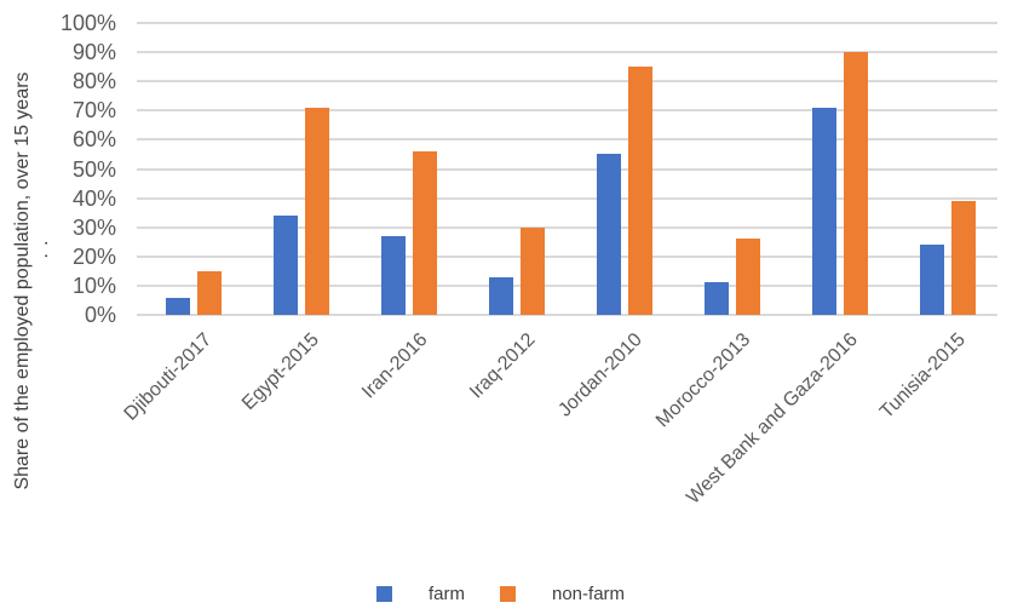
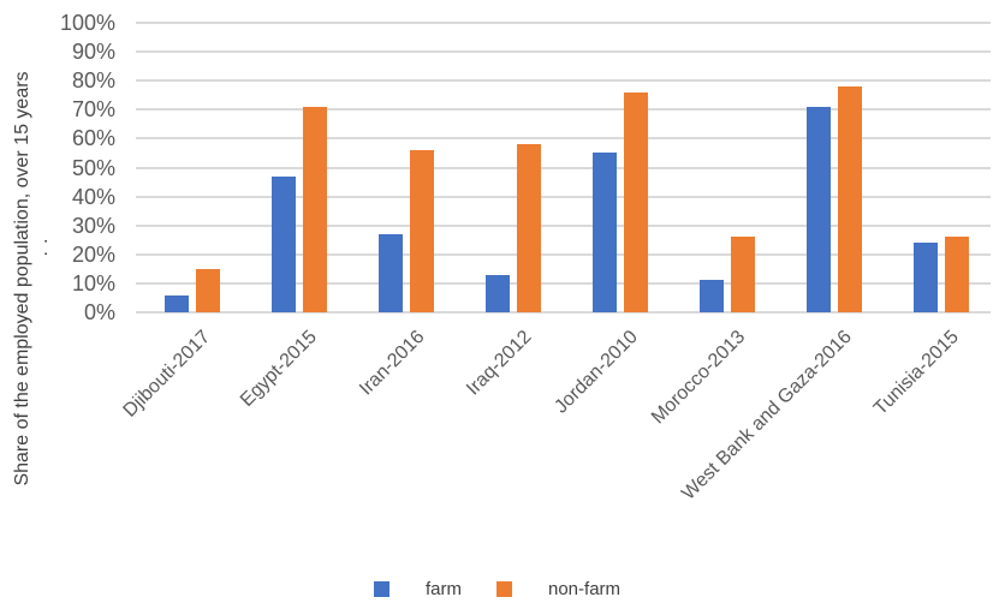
farm/Egypt-2015: 34% -> 47%
non-farm/Iraq-2012: 30% -> 58%
non-farm/Jordan-2010: 85% -> 76%
non-farm/West Bank and Gaza-2016: 90% -> 78%
non-farm/Tunisia-2015: 39% -> 26%
